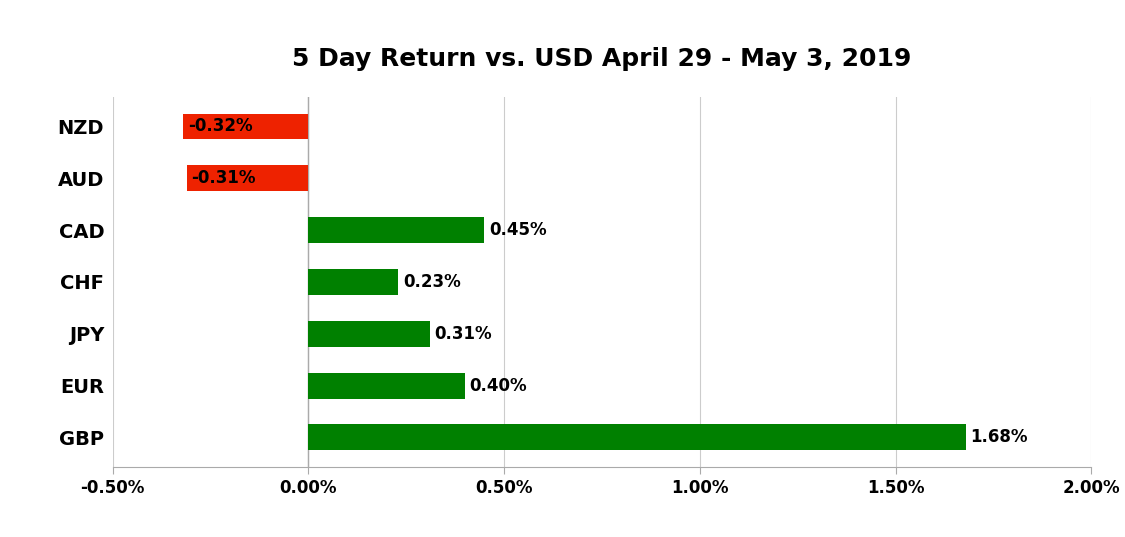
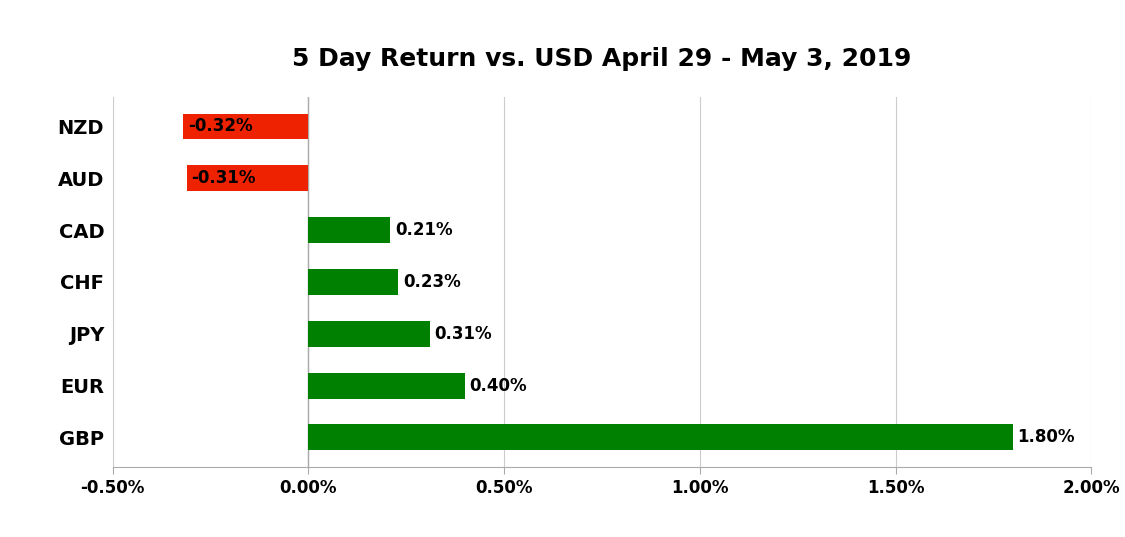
CAD: 0.45% -> 0.21%
GBP: 1.68% -> 1.80%
